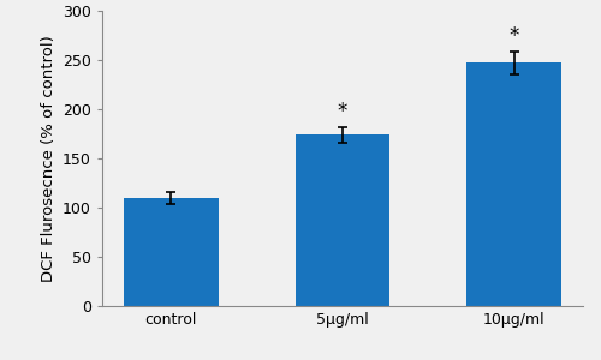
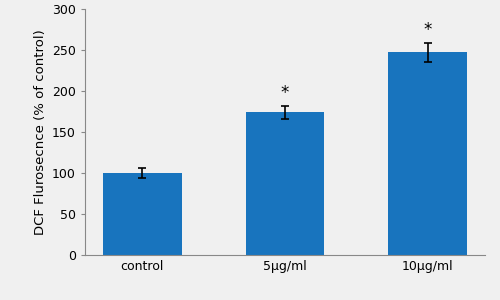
control: 110 -> 100
